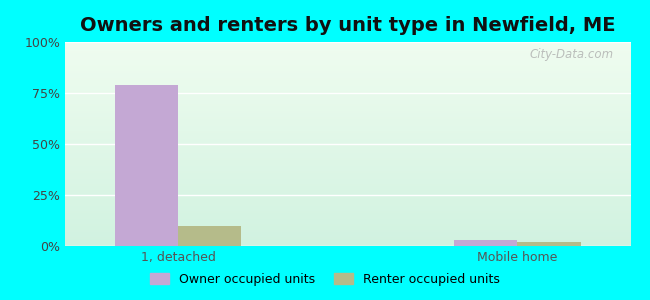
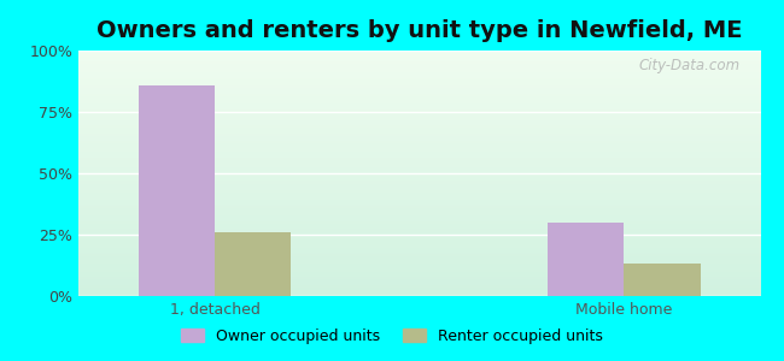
Owner occupied units/1, detached: 79% -> 86%
Renter occupied units/1, detached: 10% -> 26%
Owner occupied units/Mobile home: 3% -> 30%
Renter occupied units/Mobile home: 2% -> 13%
